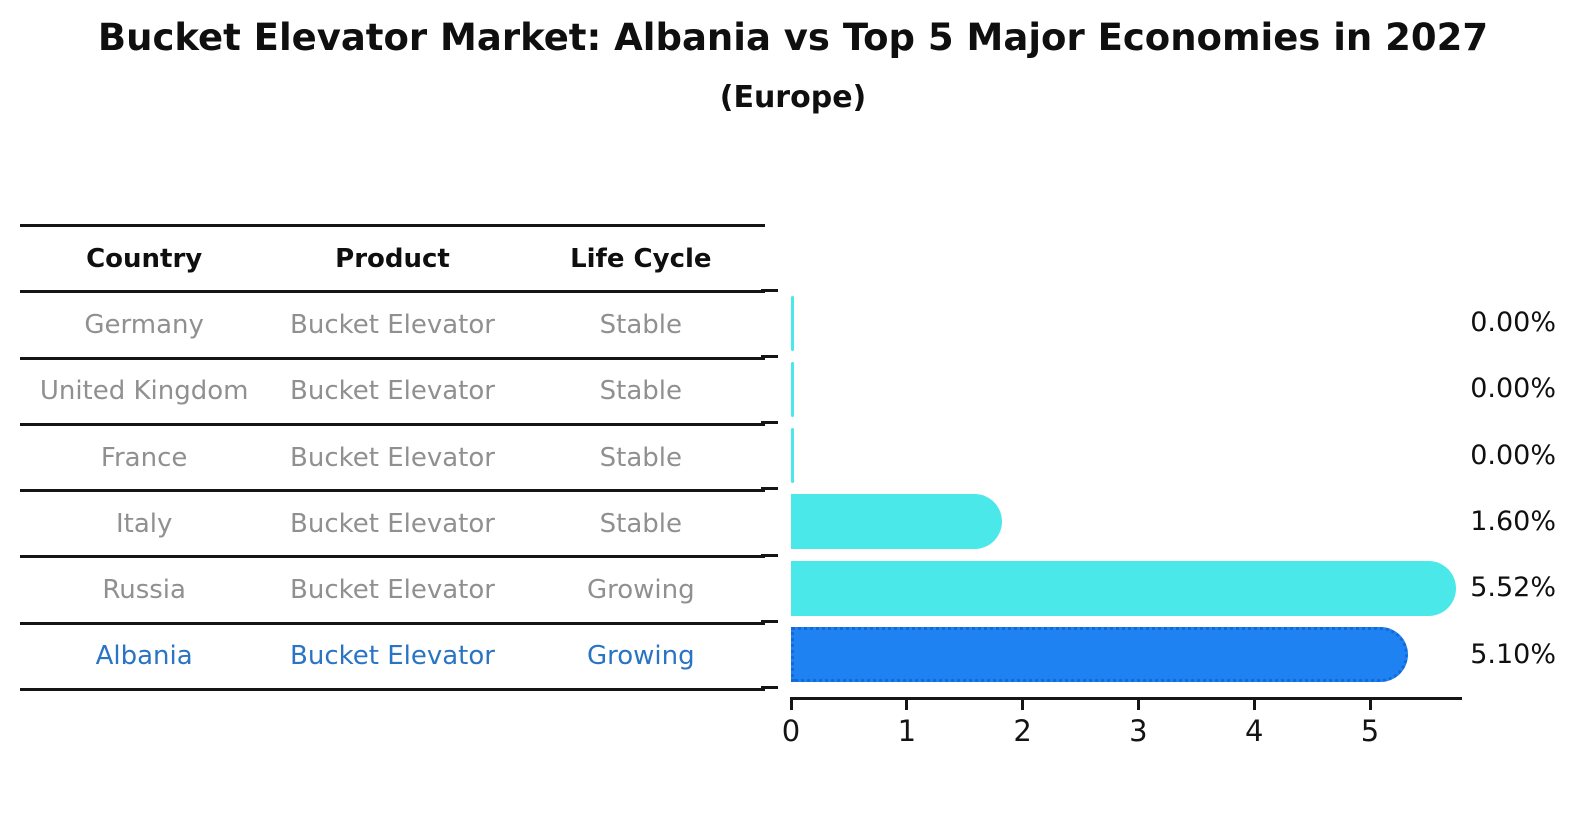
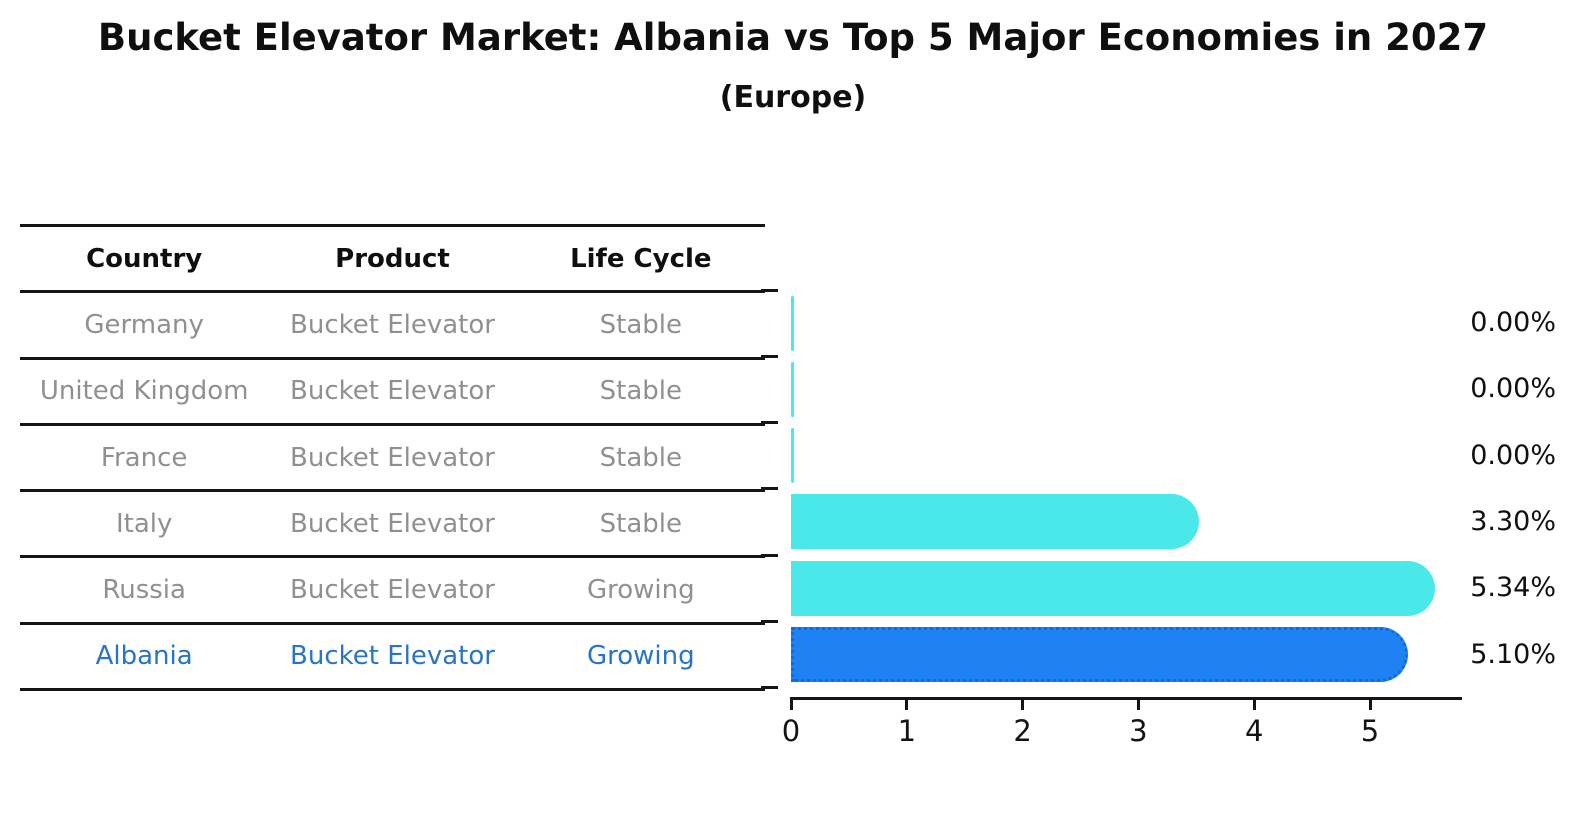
Italy: 1.60% -> 3.30%
Russia: 5.52% -> 5.34%
